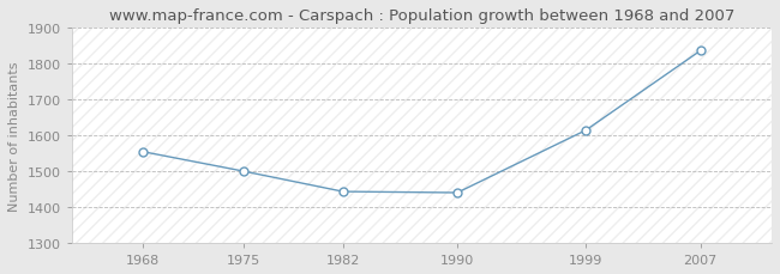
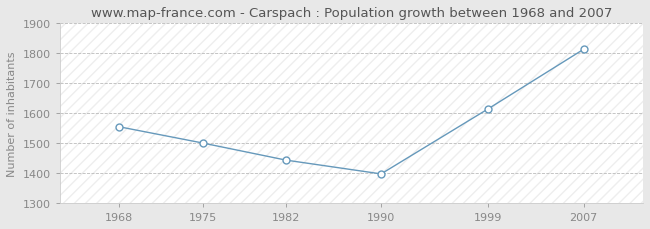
1990: 1440 -> 1397
2007: 1835 -> 1812
